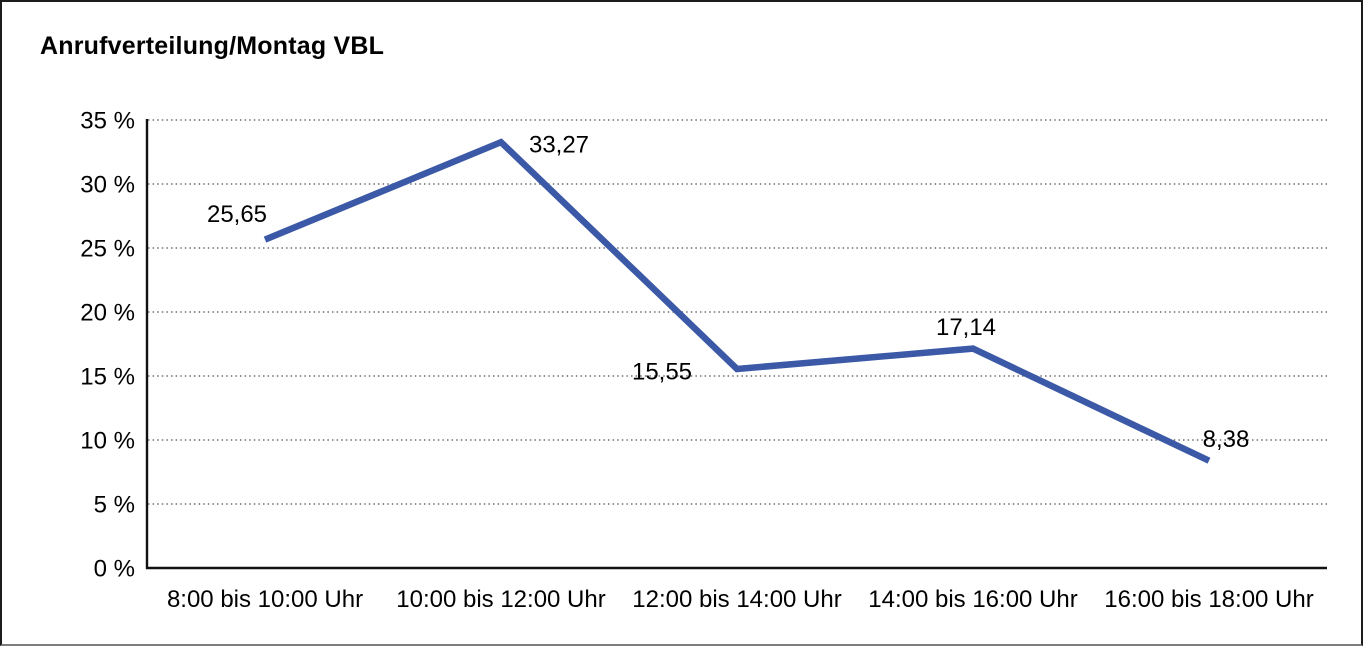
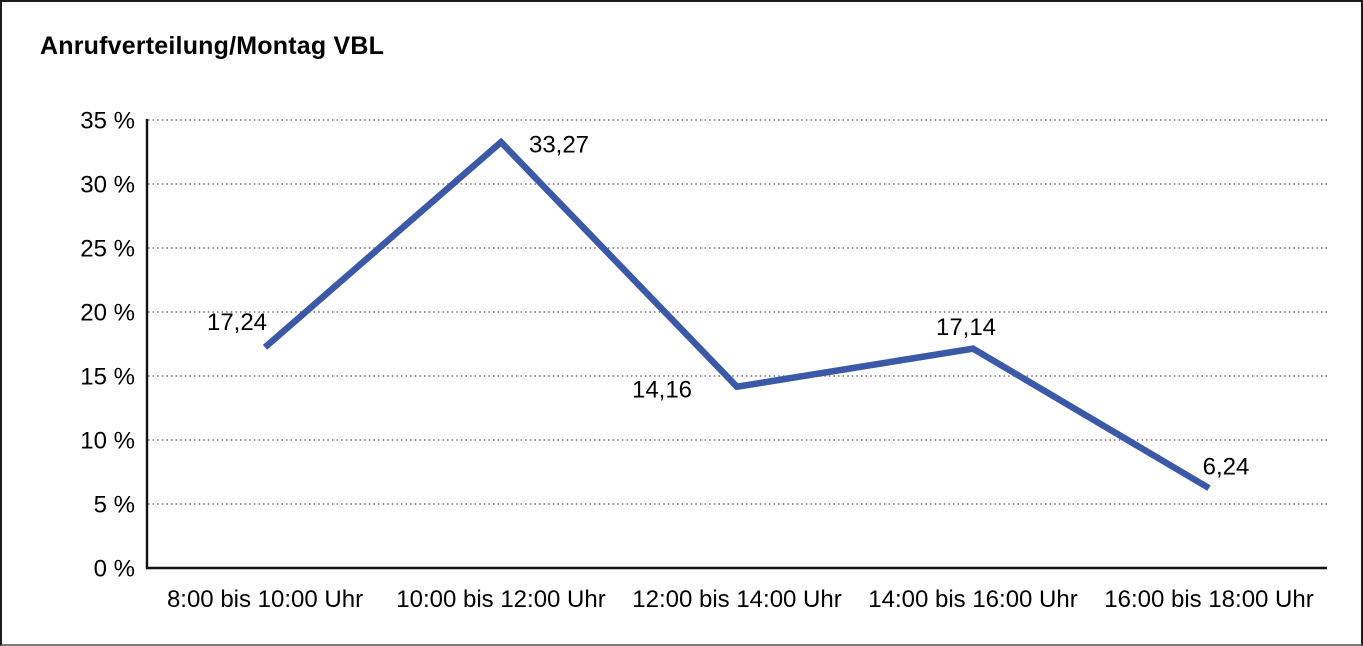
8:00 bis 10:00 Uhr: 25,65 -> 17,24
12:00 bis 14:00 Uhr: 15,55 -> 14,16
16:00 bis 18:00 Uhr: 8,38 -> 6,24
